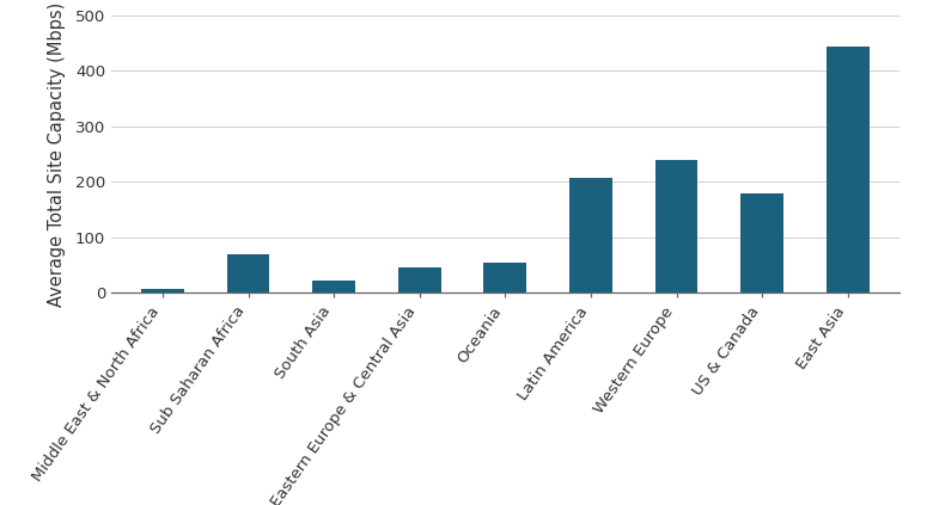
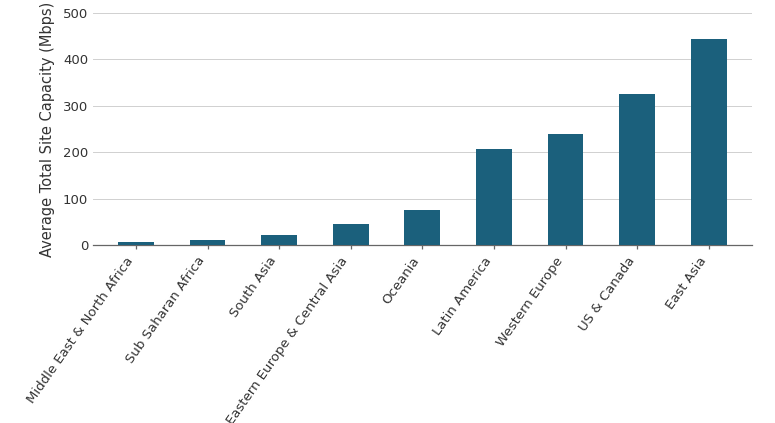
Sub Saharan Africa: 70 -> 12
Oceania: 55 -> 75
US & Canada: 180 -> 325
